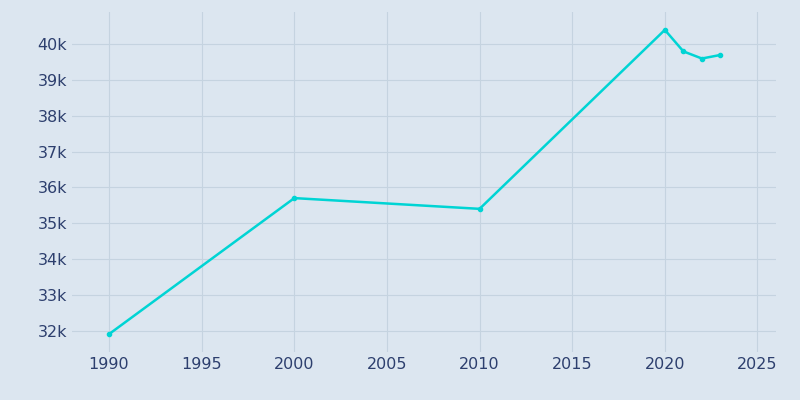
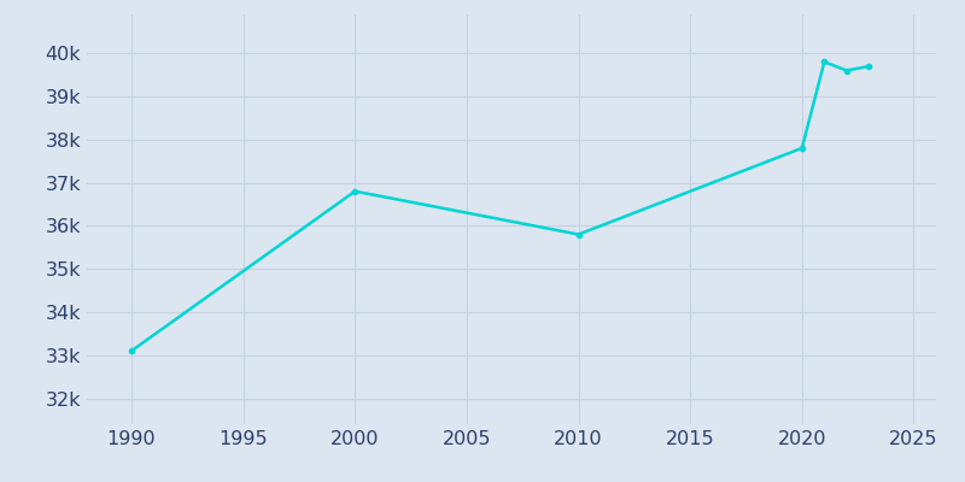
1990: 31.9k -> 33.1k
2000: 35.7k -> 36.8k
2010: 35.4k -> 35.8k
2020: 40.4k -> 37.8k
